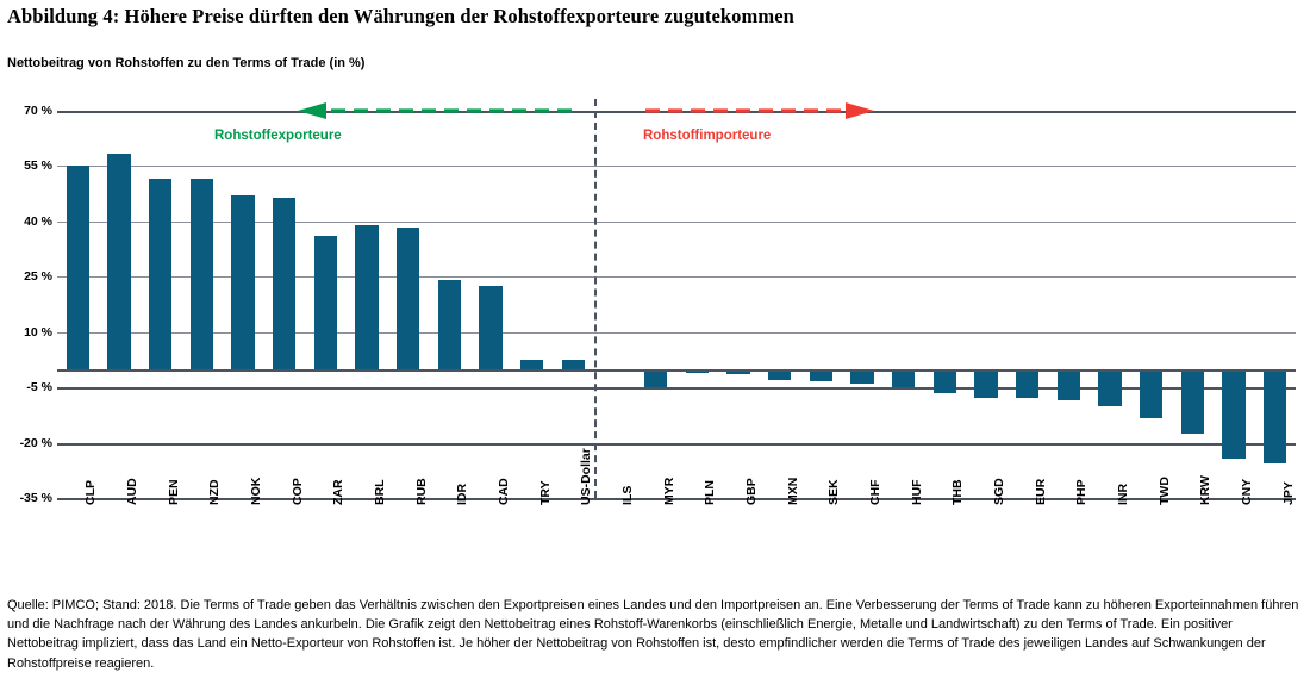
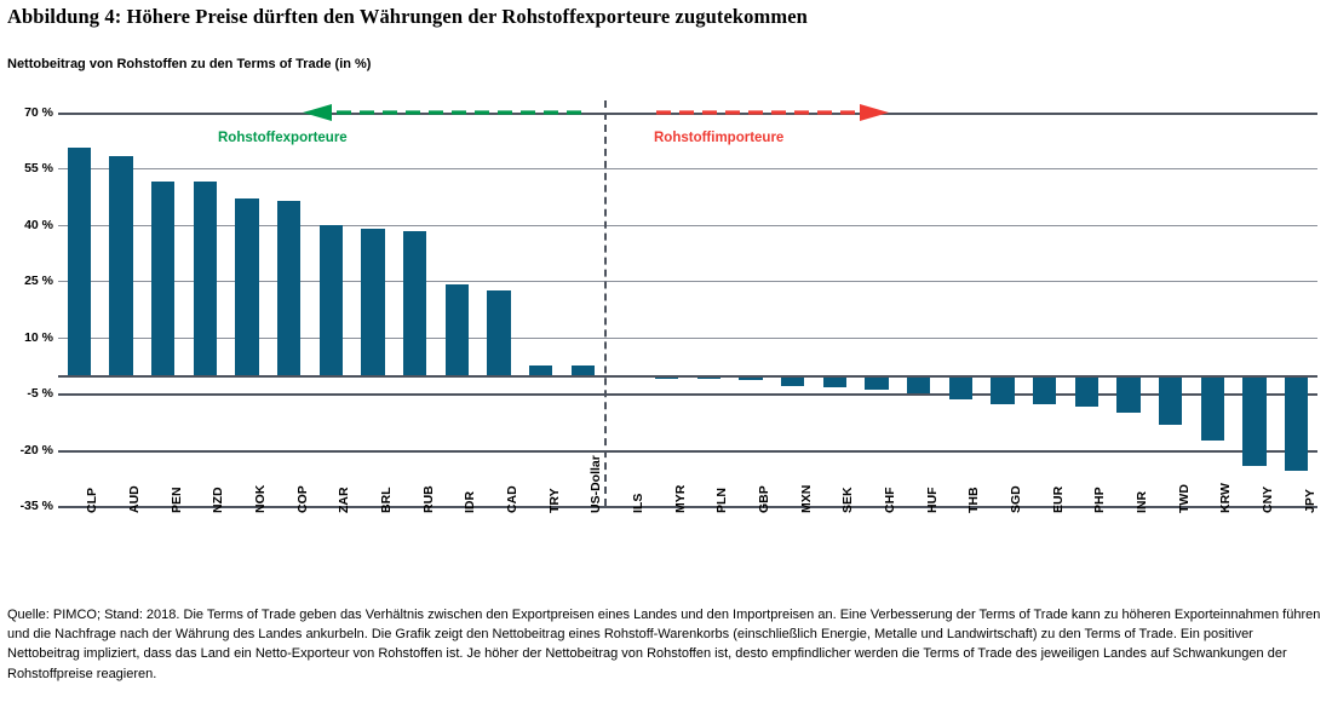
CLP: 55% -> 60%
ZAR: 36% -> 40%
MYR: -5% -> -1%
